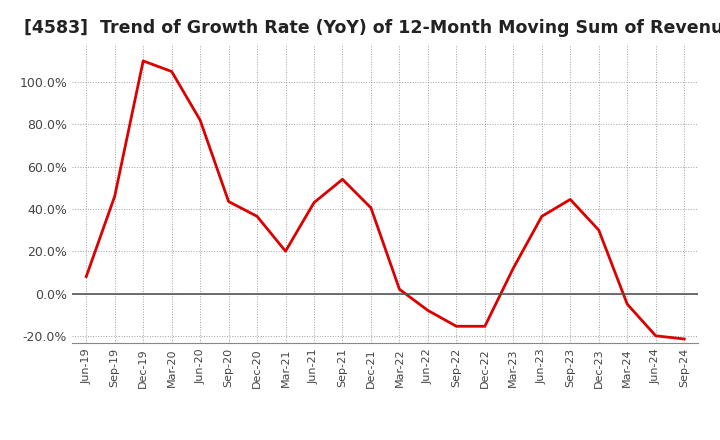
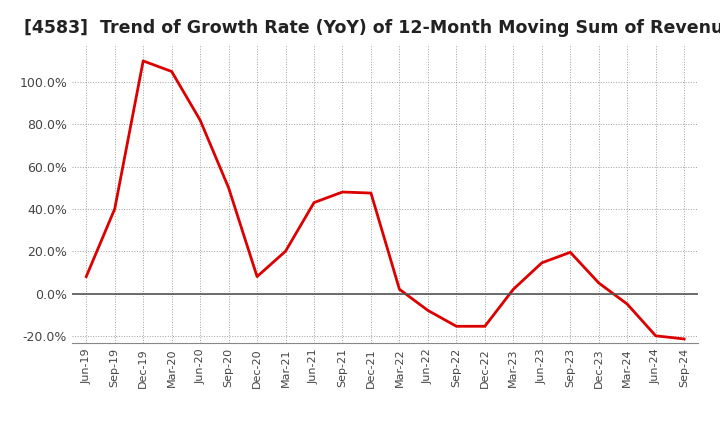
Sep-19: 46.0% -> 40.0%
Sep-20: 43.5% -> 50.0%
Dec-20: 36.5% -> 8.0%
Sep-21: 54.0% -> 48.0%
Dec-21: 40.5% -> 47.5%
Mar-23: 12.0% -> 2.0%
Jun-23: 36.5% -> 14.5%
Sep-23: 44.5% -> 19.5%
Dec-23: 30.0% -> 5.0%
